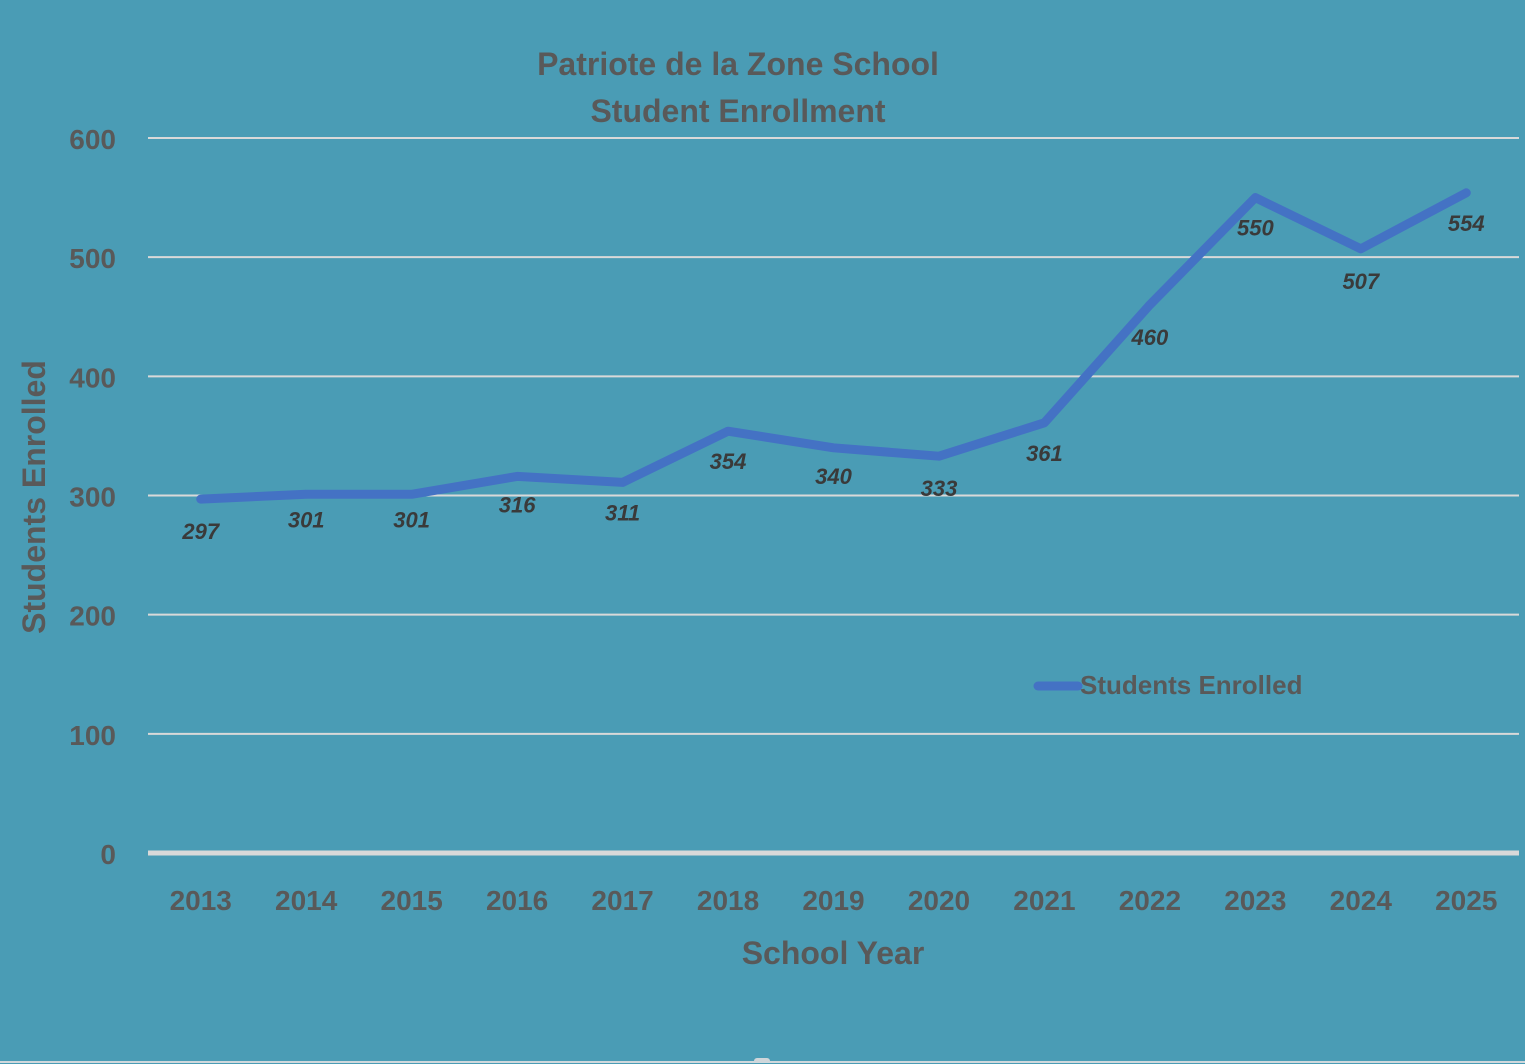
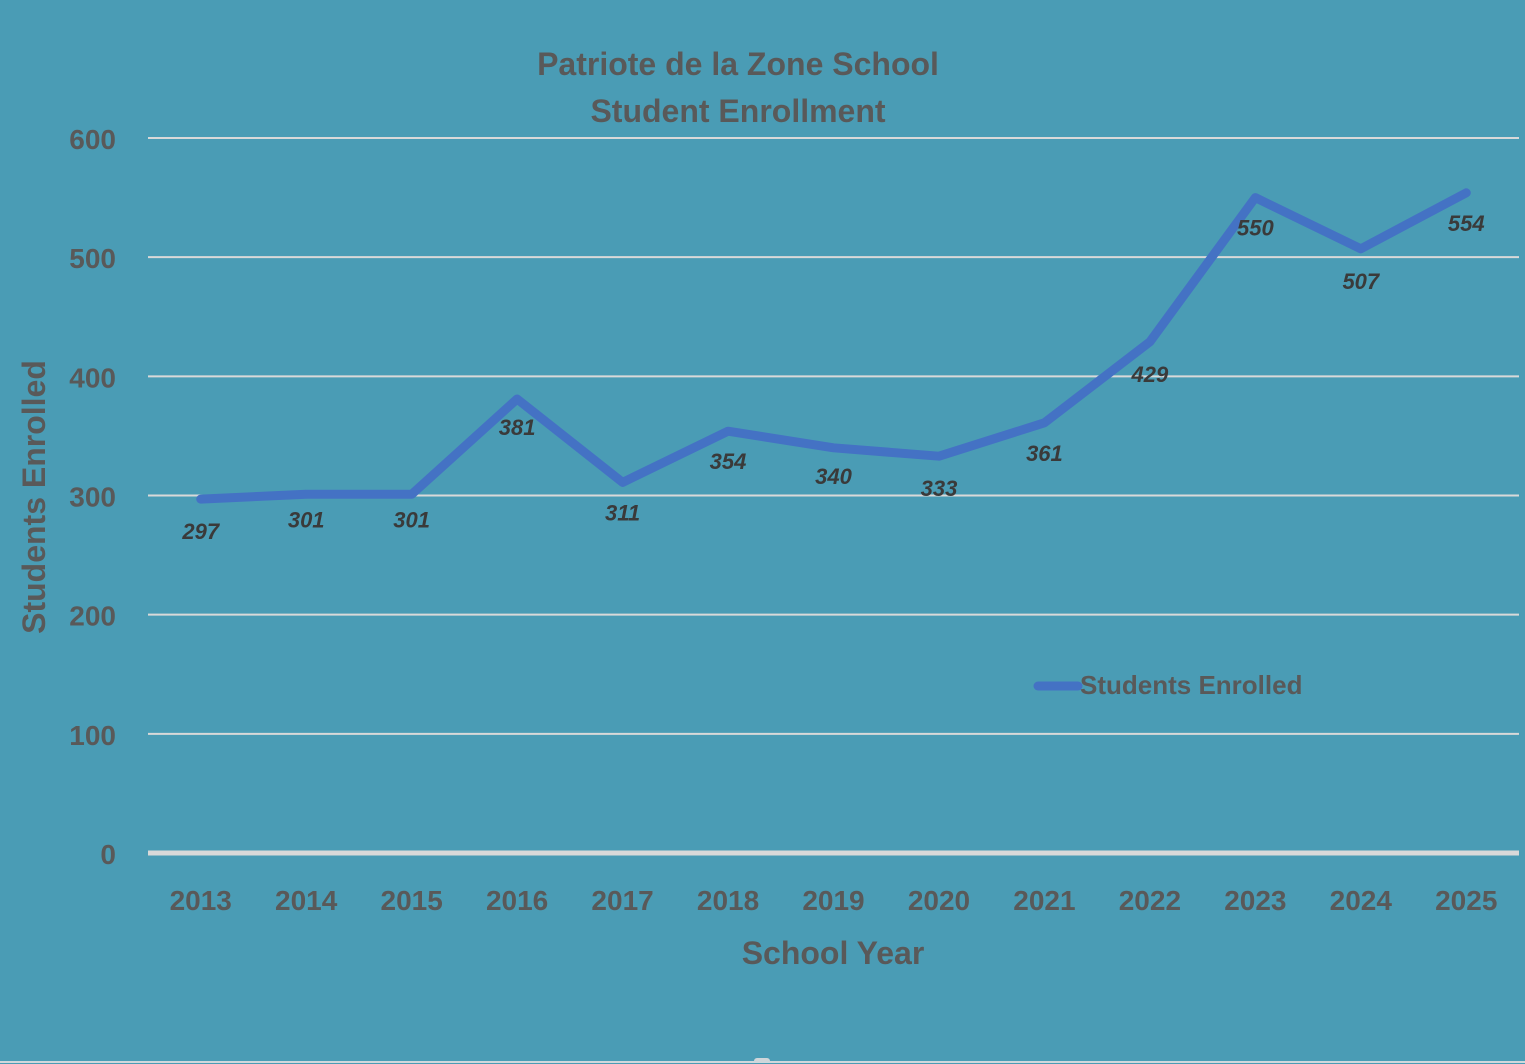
2016: 316 -> 381
2022: 460 -> 429
